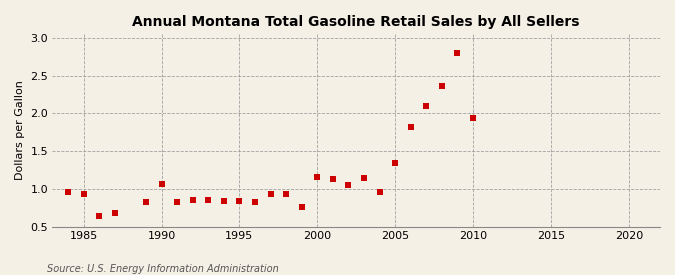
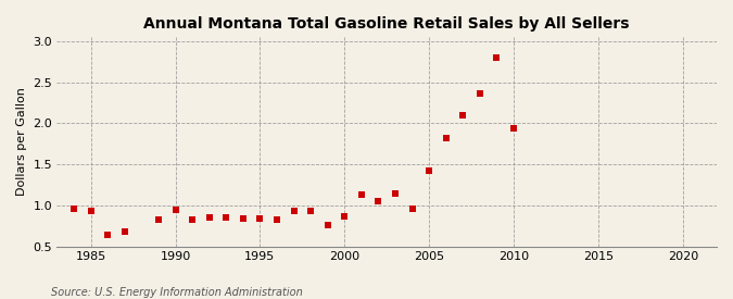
1990: 1.06 -> 0.94
2000: 1.16 -> 0.86
2005: 1.34 -> 1.43
